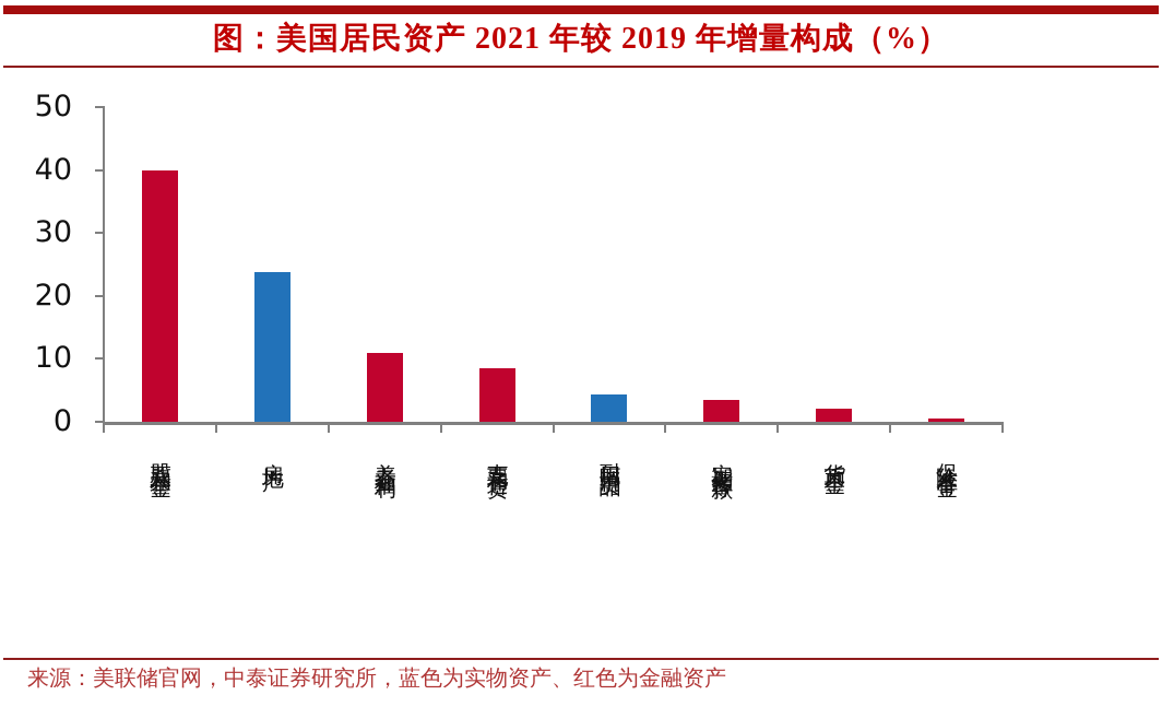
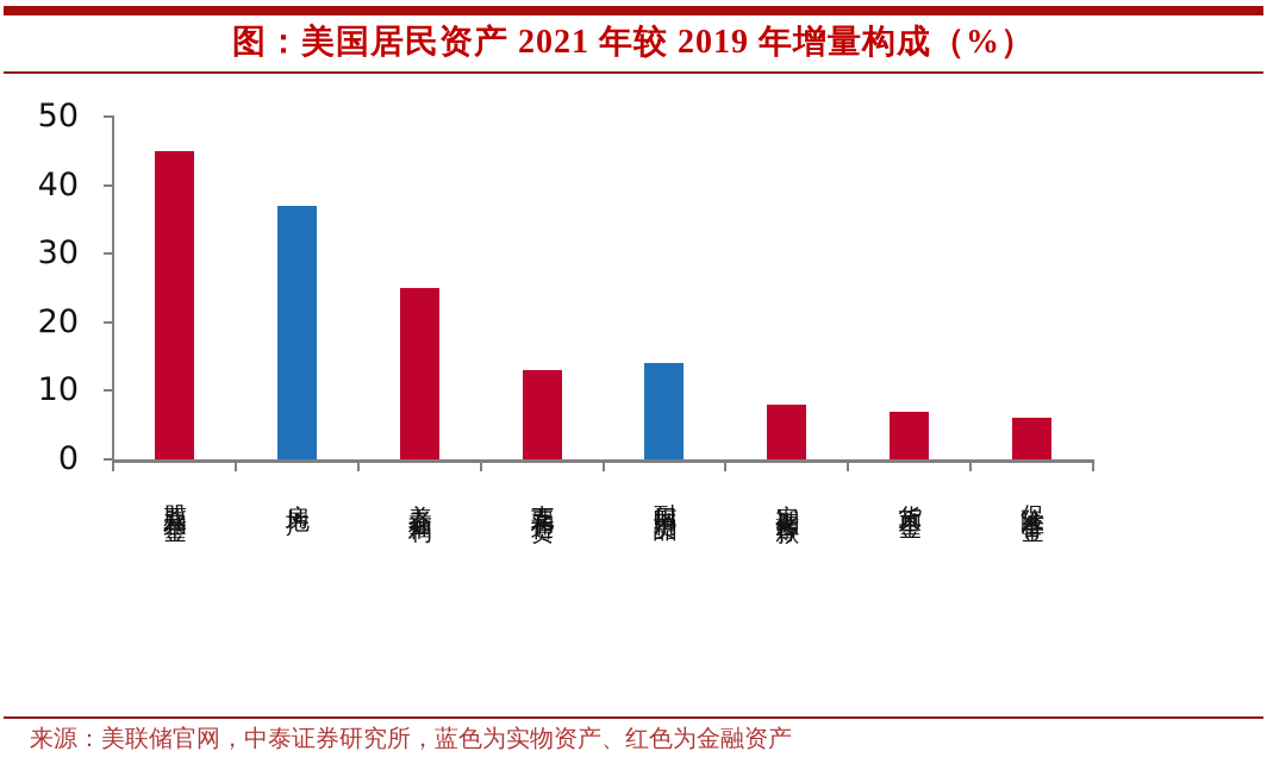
股票和基金: 40 -> 45
房地产: 24 -> 37
养老金福利: 11 -> 25
支票和通货: 8 -> 13
耐用消费品: 4 -> 14
定期储蓄存款: 4 -> 8
货币基金: 2 -> 7
保险准备金: 1 -> 6
